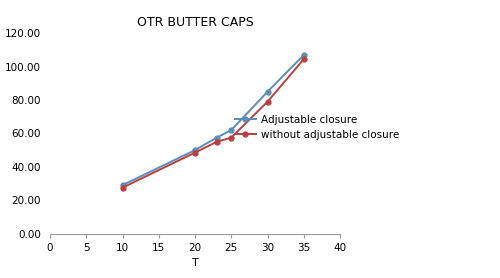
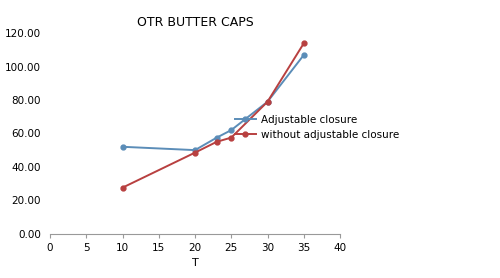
Adjustable closure/10: 29 -> 52
Adjustable closure/30: 85 -> 79
without adjustable closure/35: 104 -> 114
